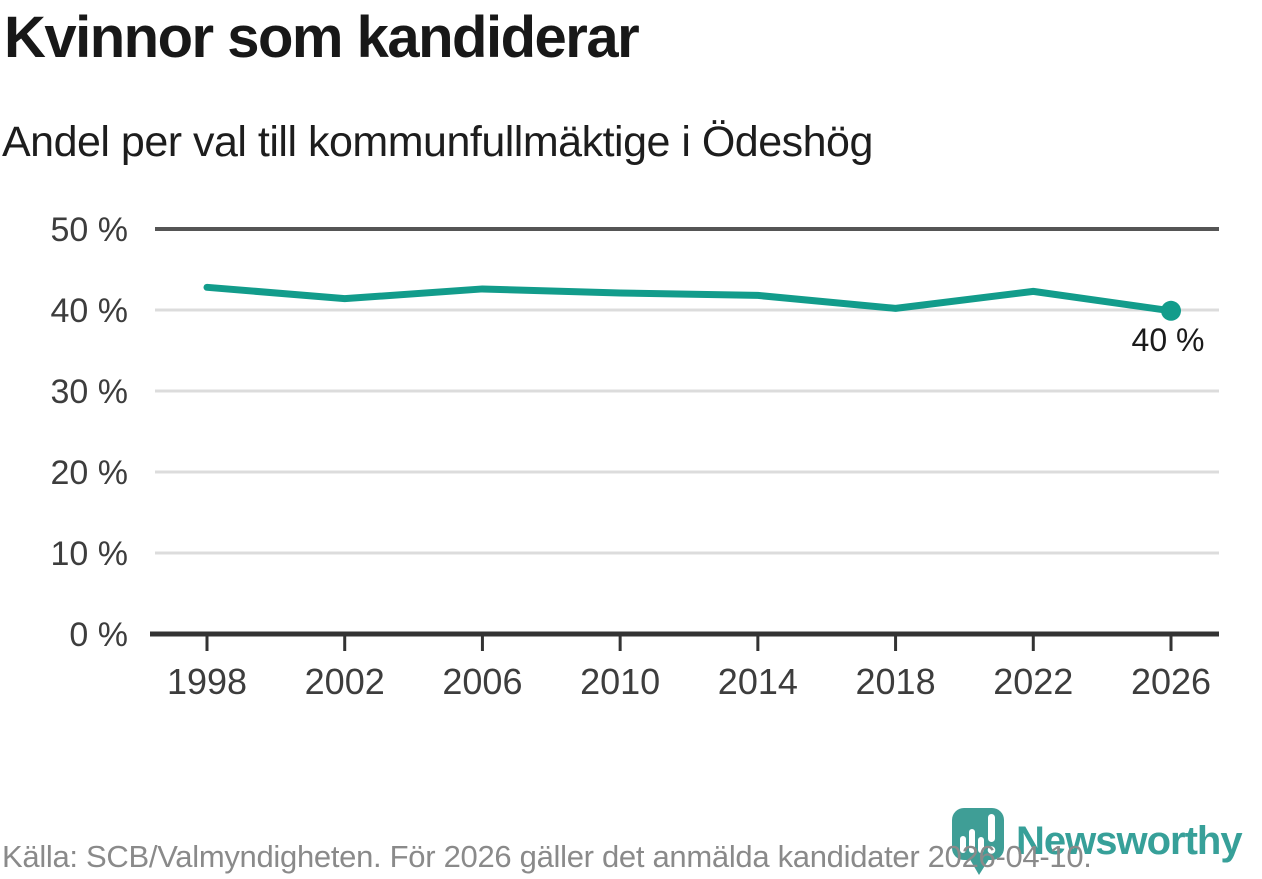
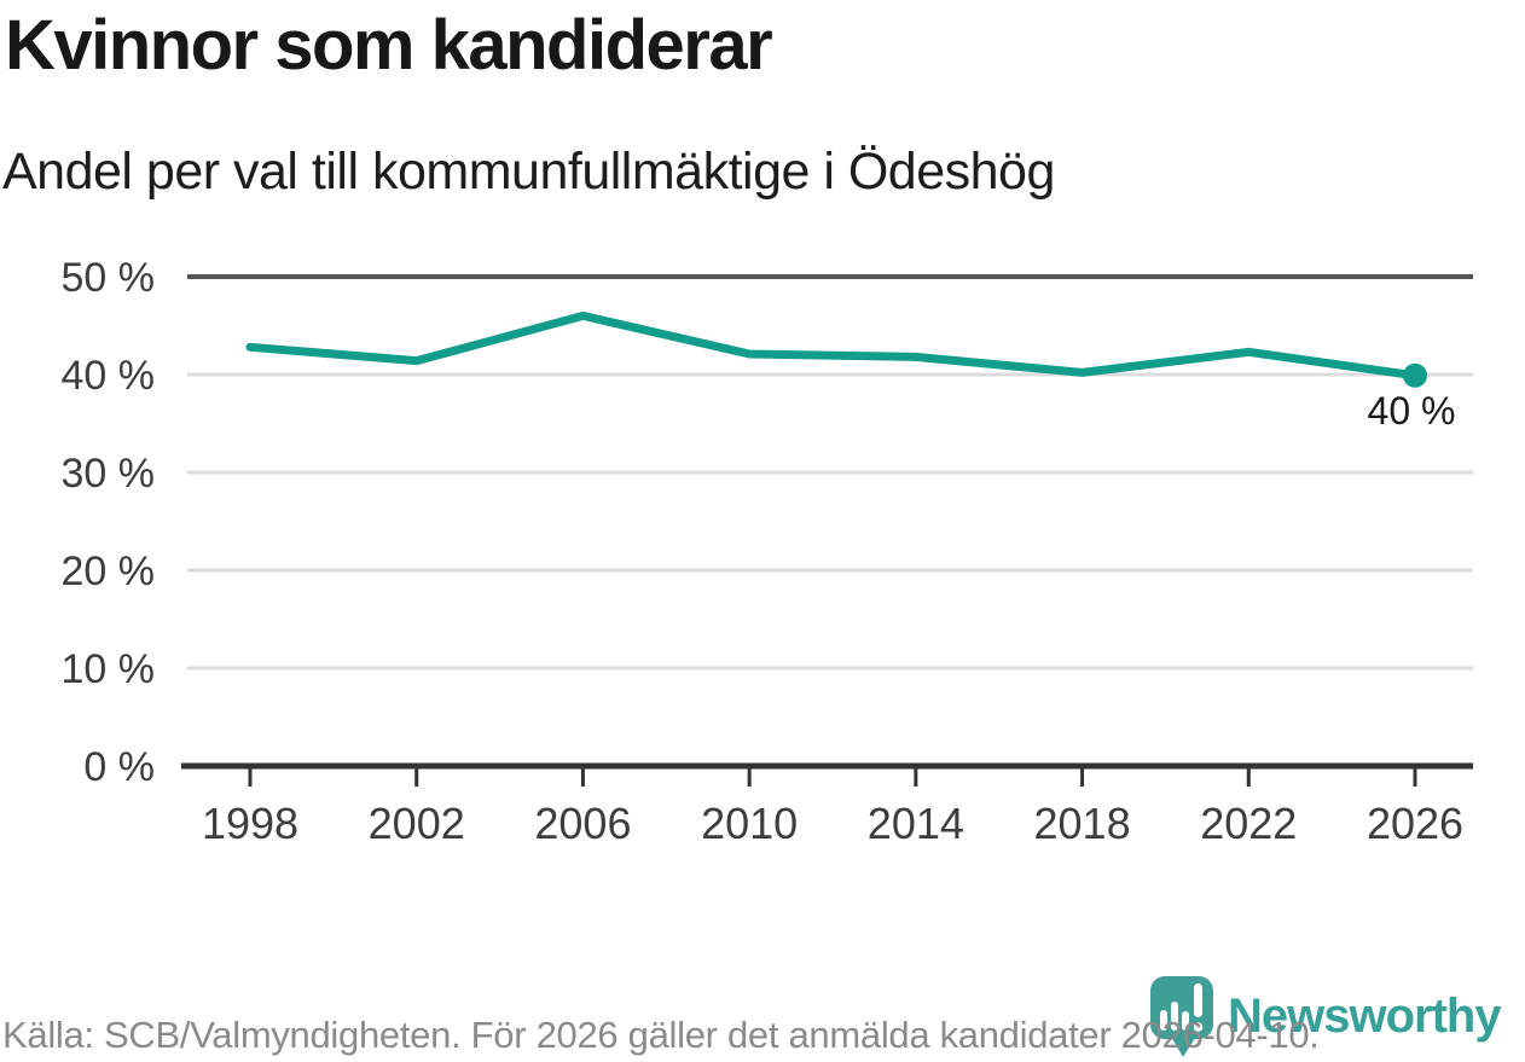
2006: 43% -> 46%
